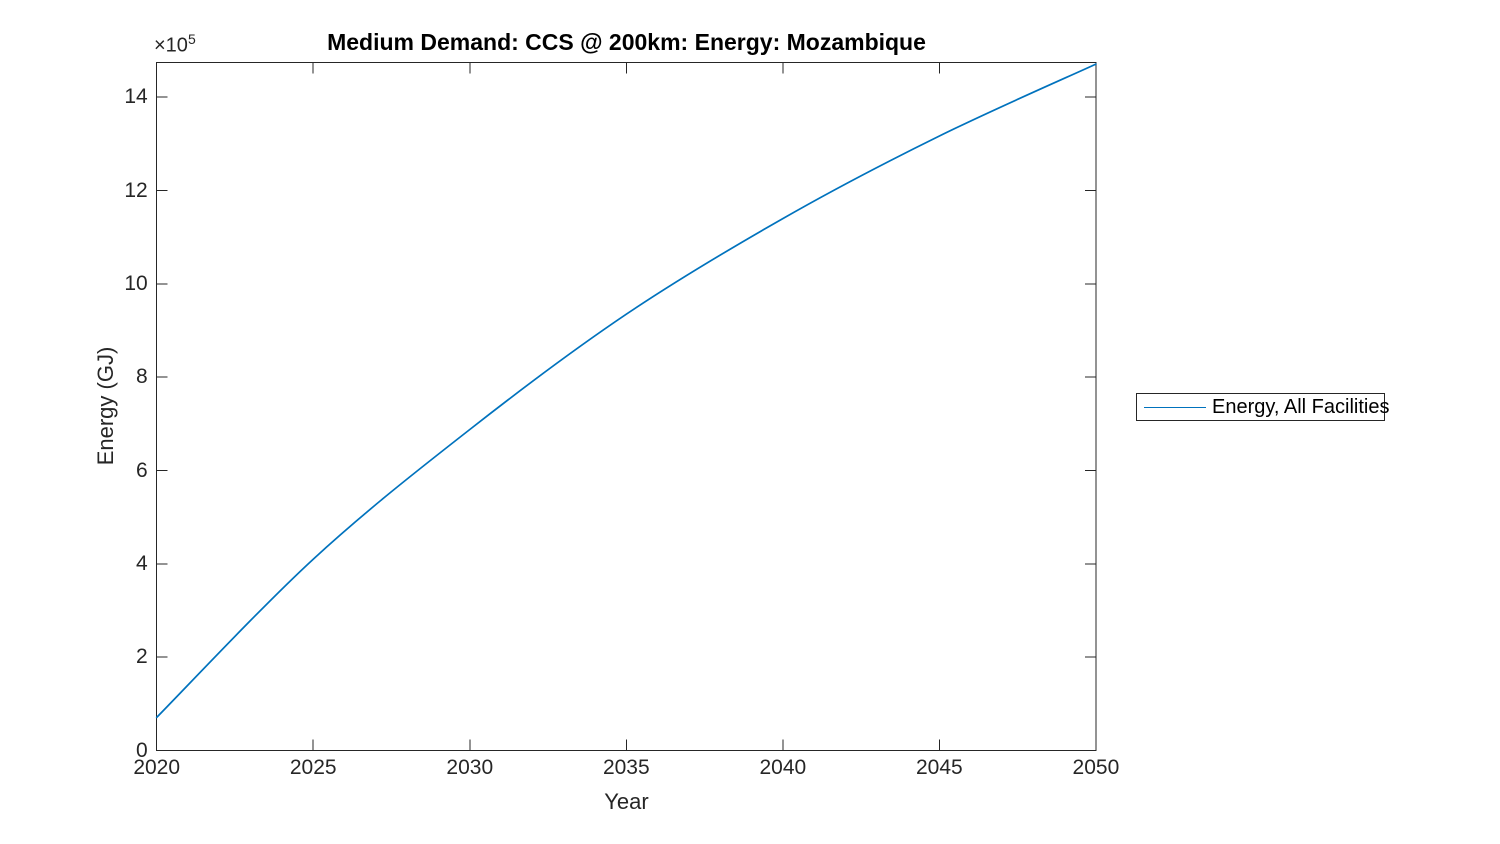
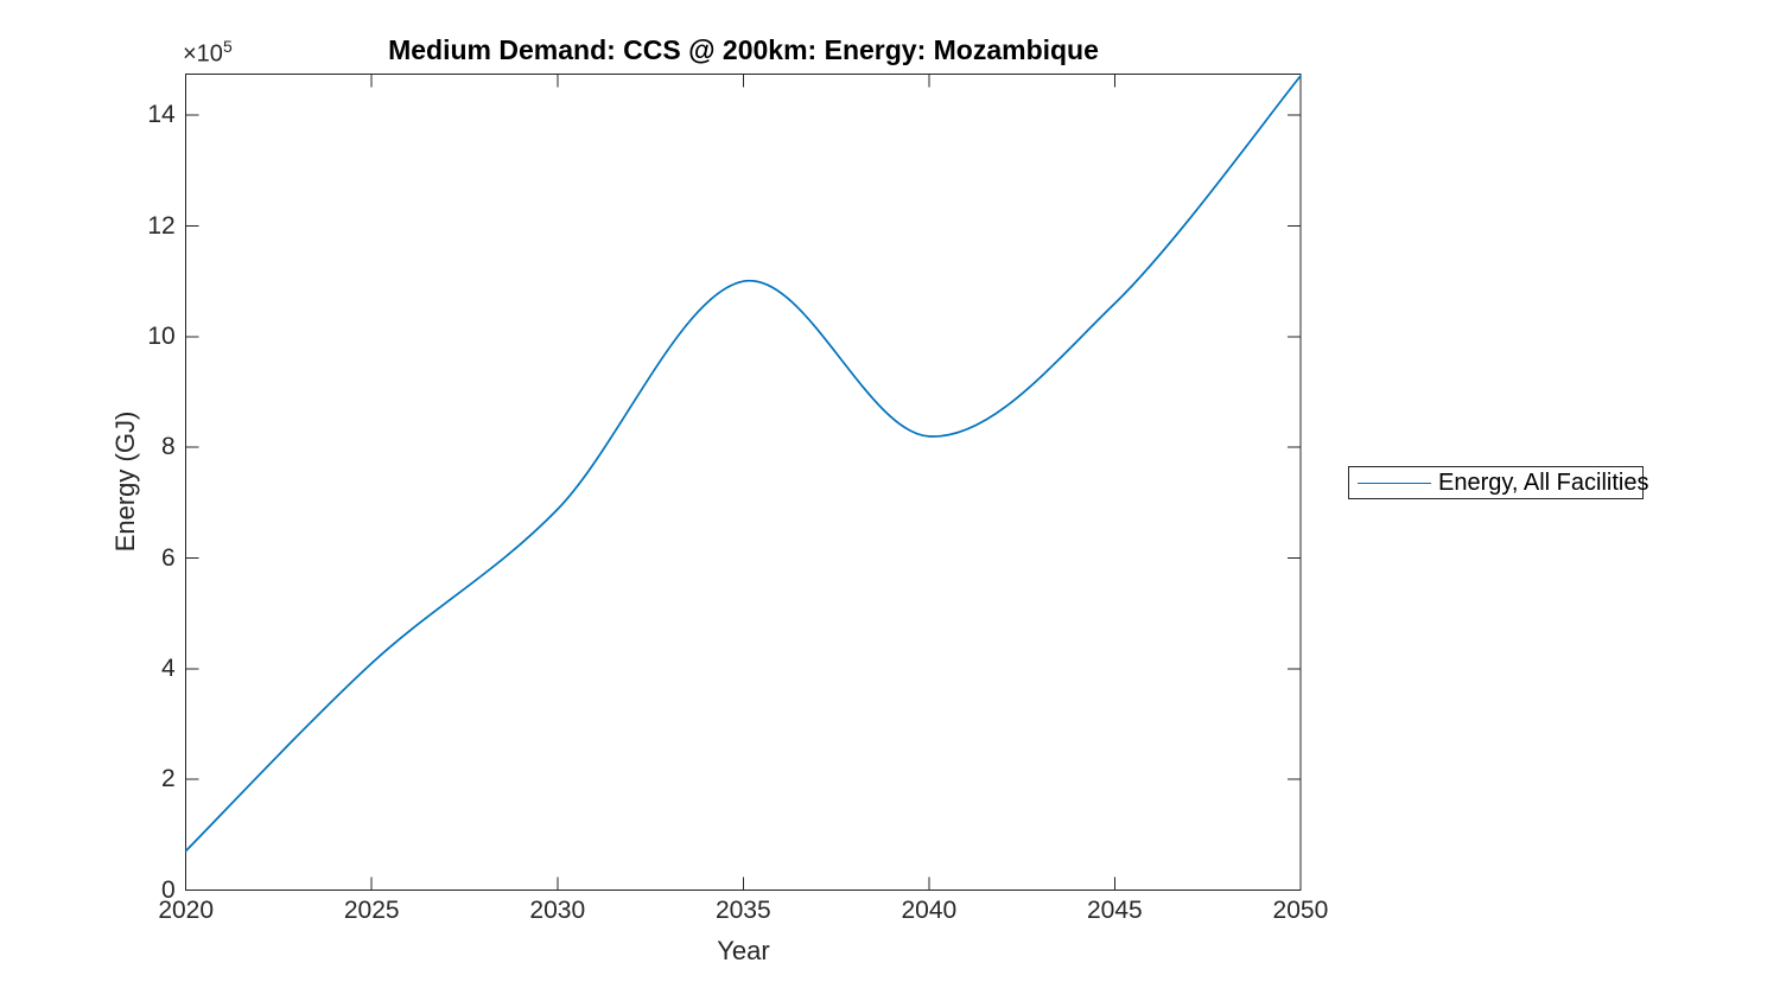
2035: 9.3 -> 11.0
2040: 11.4 -> 8.2
2045: 13.2 -> 10.6
